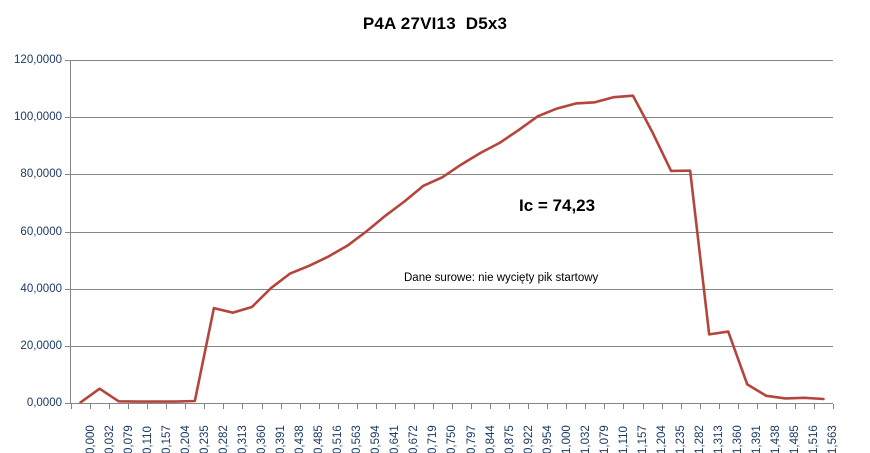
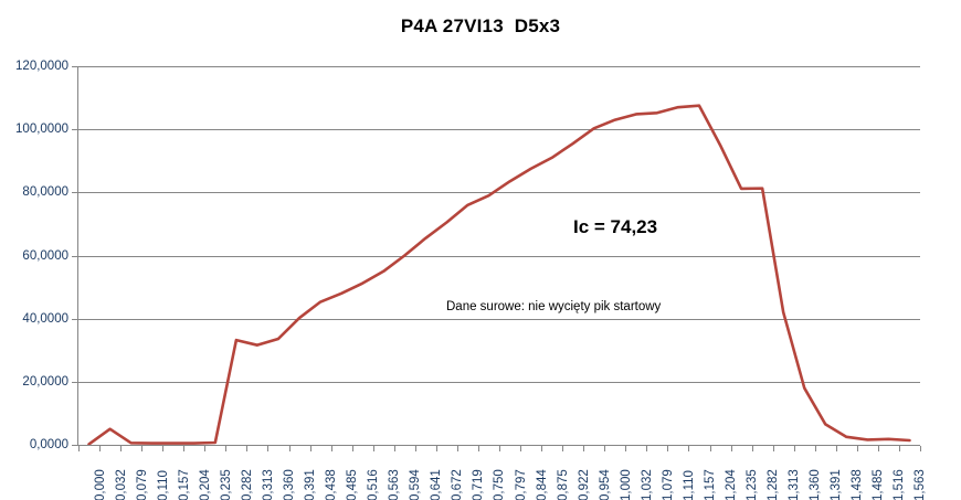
1,313: 24 -> 42
1,360: 25 -> 18
